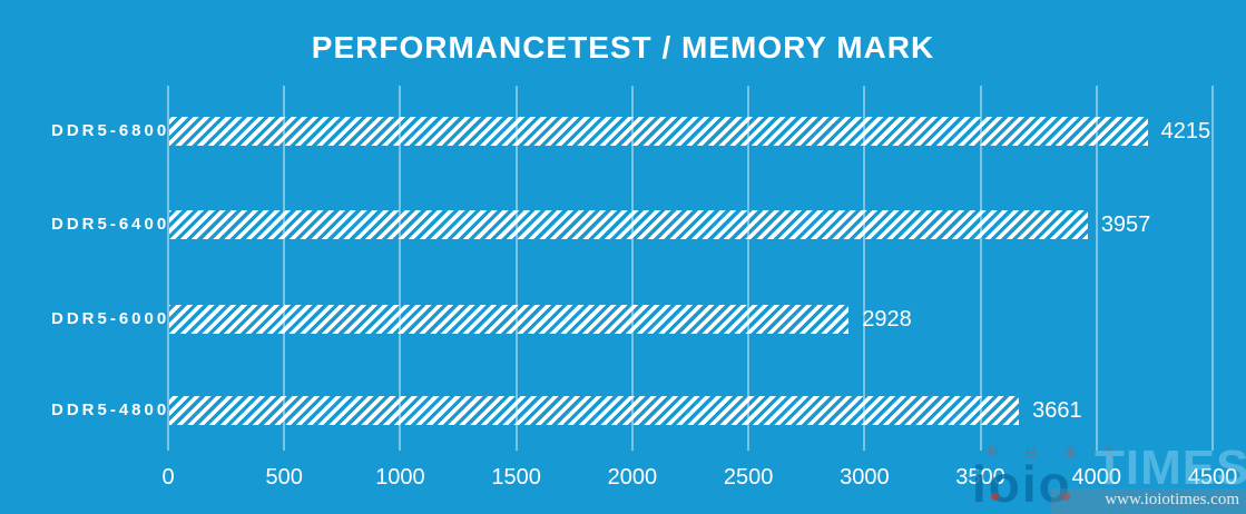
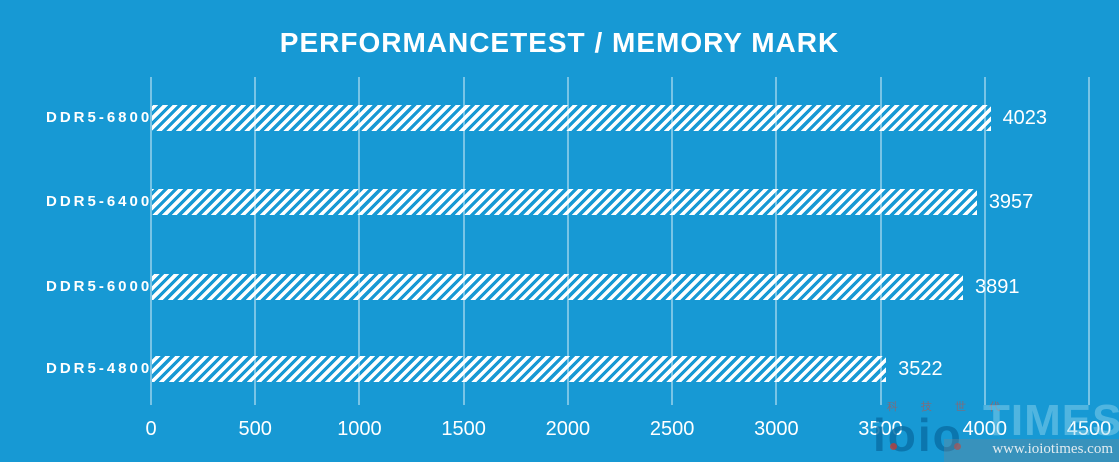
DDR5-6800: 4215 -> 4023
DDR5-6000: 2928 -> 3891
DDR5-4800: 3661 -> 3522
